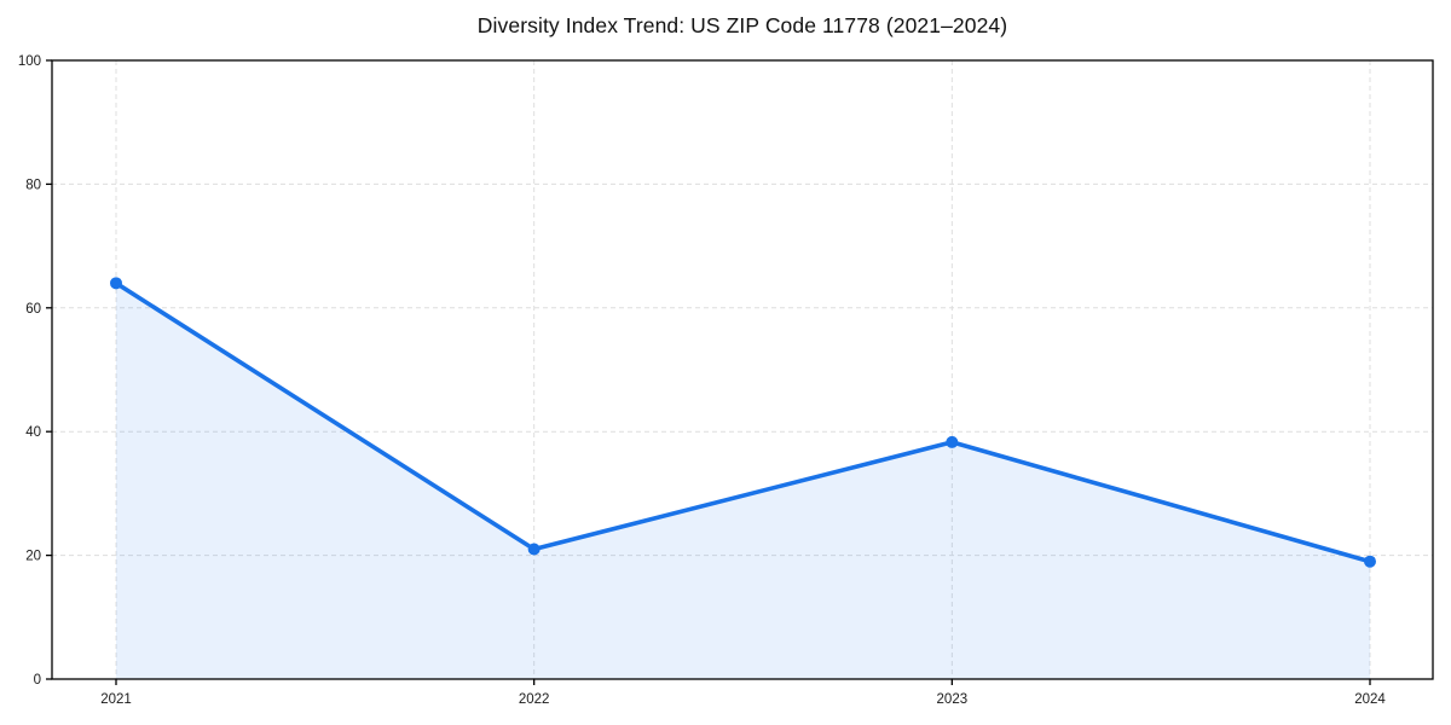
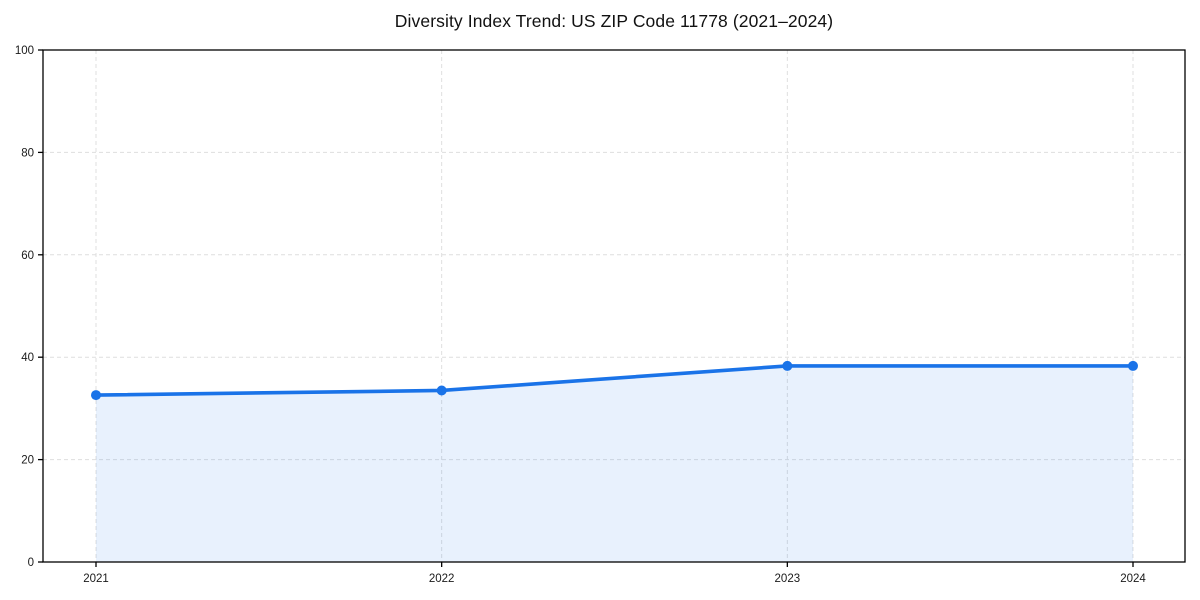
2021: 64 -> 33
2022: 21 -> 34
2024: 19 -> 38
